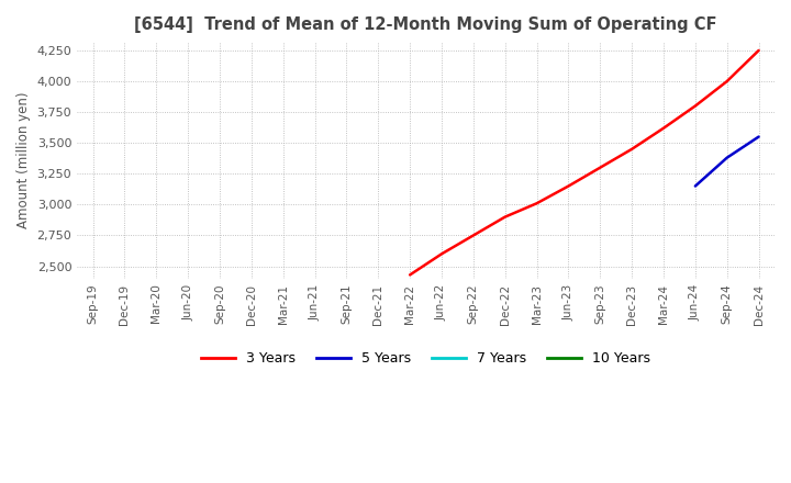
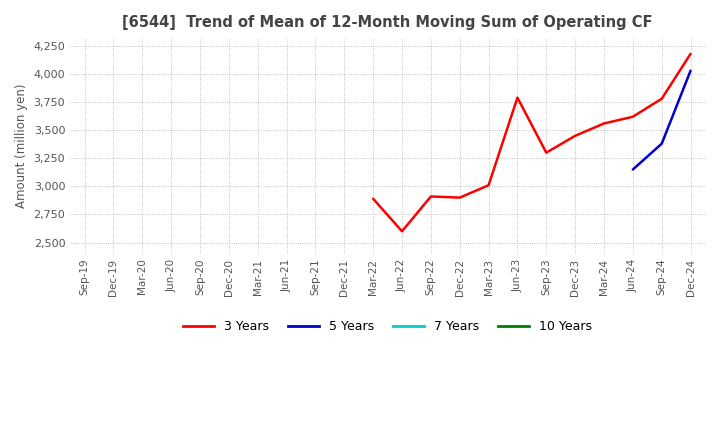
3 Years/Mar-22: 2,430 -> 2,890
3 Years/Sep-22: 2,750 -> 2,910
3 Years/Jun-23: 3,150 -> 3,790
3 Years/Mar-24: 3,620 -> 3,560
3 Years/Jun-24: 3,800 -> 3,620
3 Years/Sep-24: 4,000 -> 3,780
3 Years/Dec-24: 4,250 -> 4,180
5 Years/Dec-24: 3,550 -> 4,030
